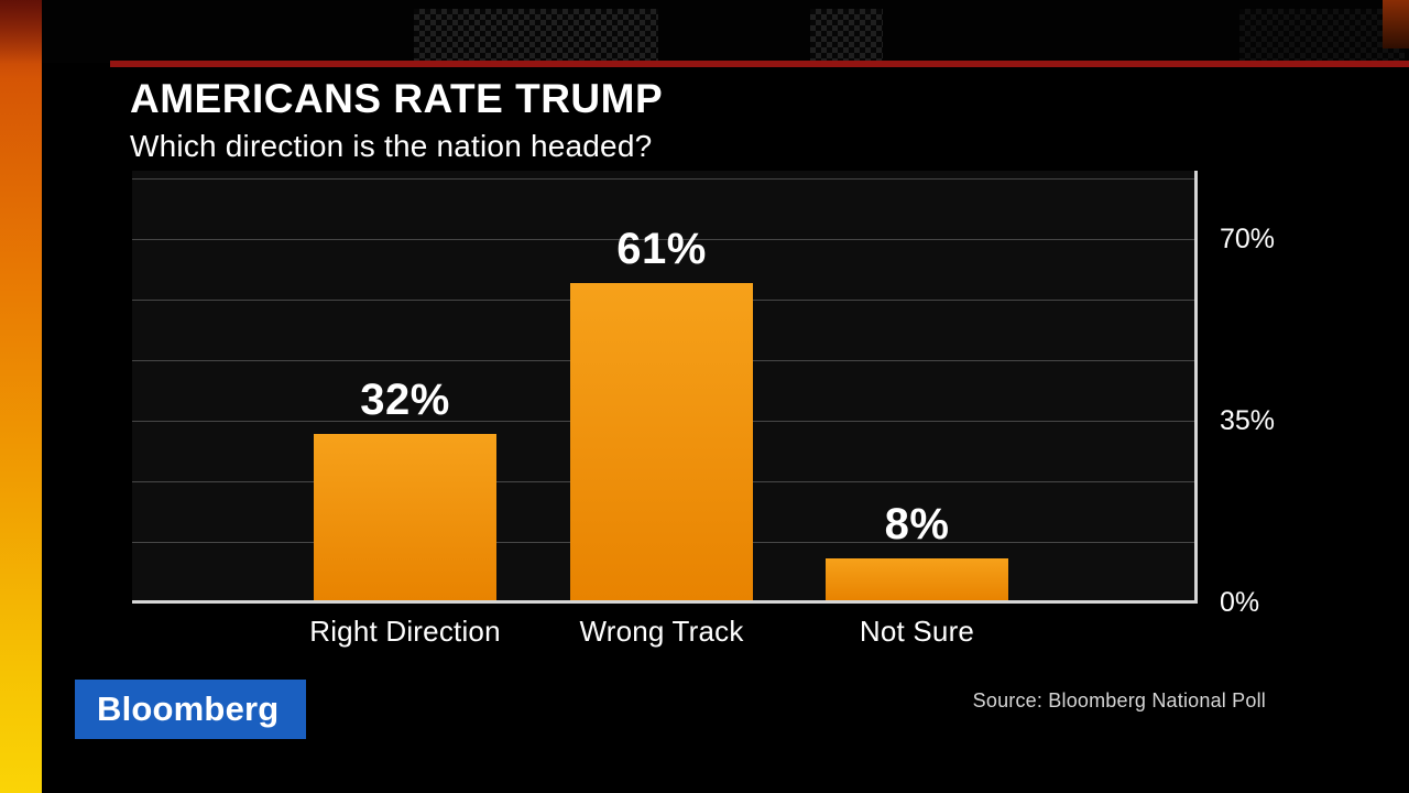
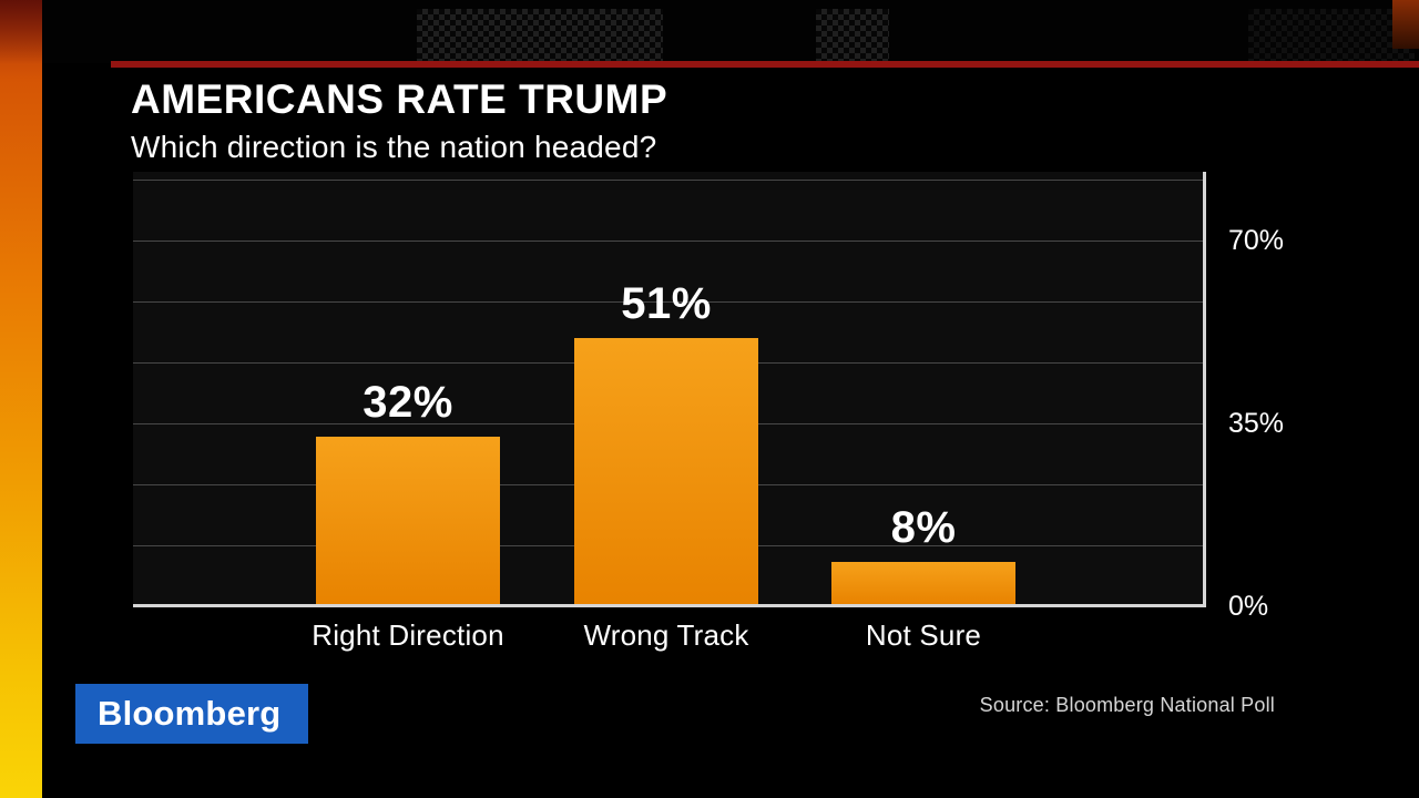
Wrong Track: 61% -> 51%
